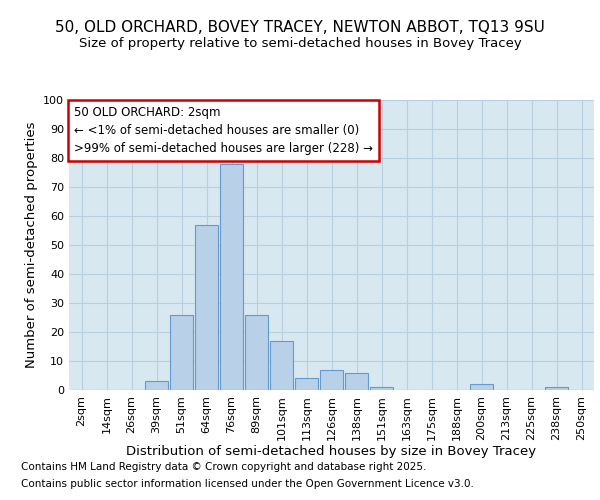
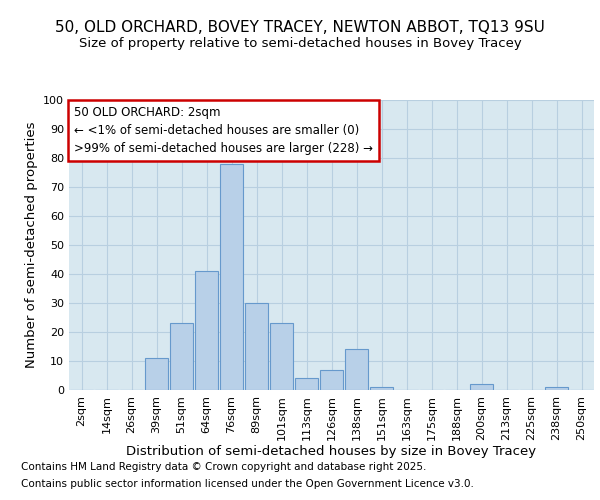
39sqm: 3 -> 11
51sqm: 26 -> 23
64sqm: 57 -> 41
89sqm: 26 -> 30
101sqm: 17 -> 23
138sqm: 6 -> 14
